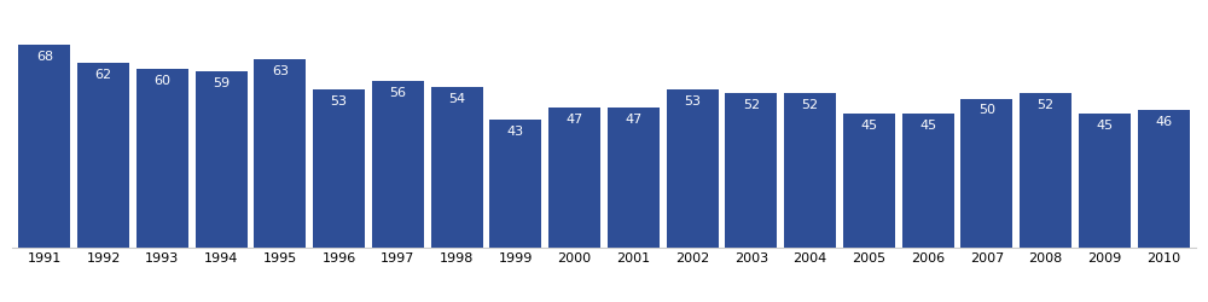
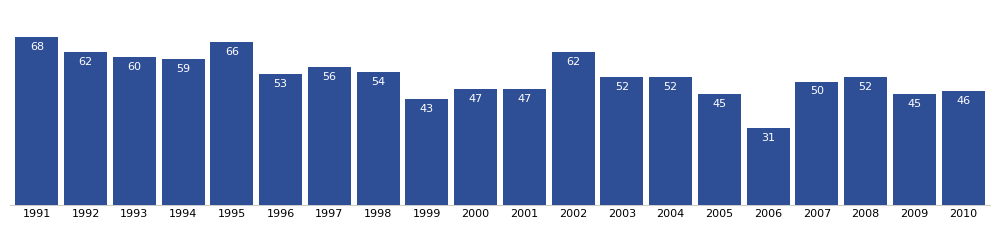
1995: 63 -> 66
2002: 53 -> 62
2006: 45 -> 31
